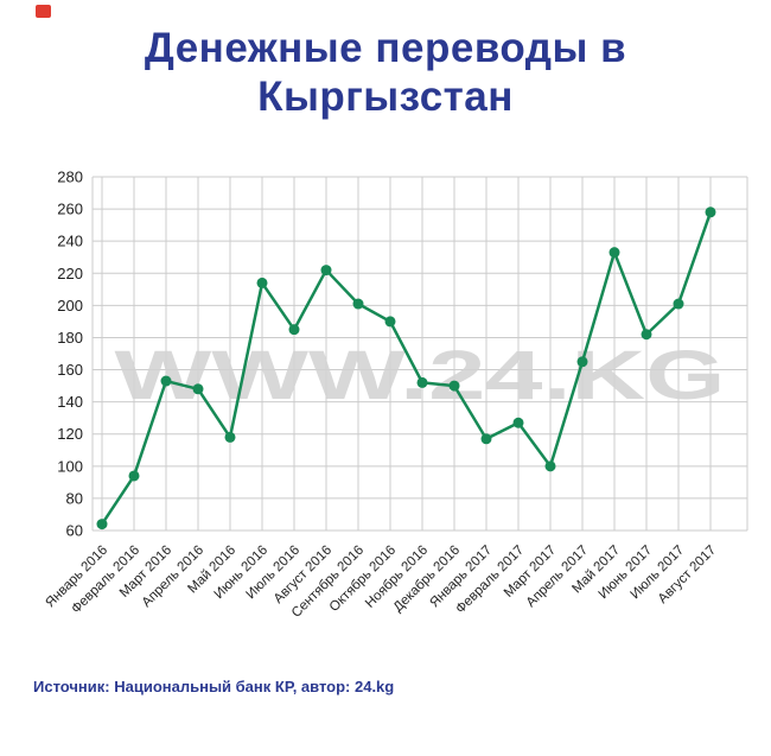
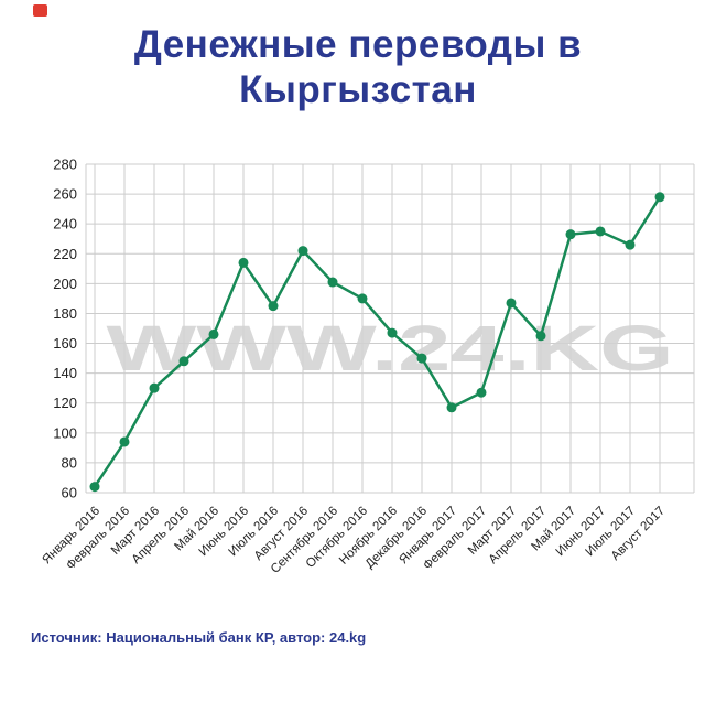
Март 2016: 153 -> 130
Май 2016: 118 -> 166
Ноябрь 2016: 152 -> 167
Март 2017: 100 -> 187
Июнь 2017: 182 -> 235
Июль 2017: 201 -> 226
